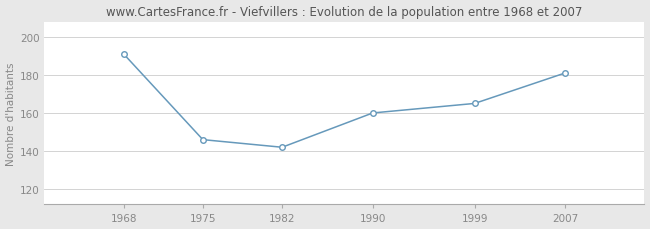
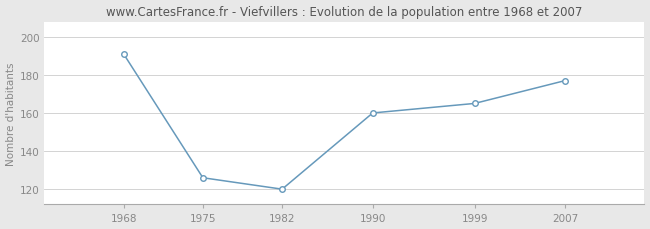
1975: 146 -> 126
1982: 142 -> 120
2007: 181 -> 177
